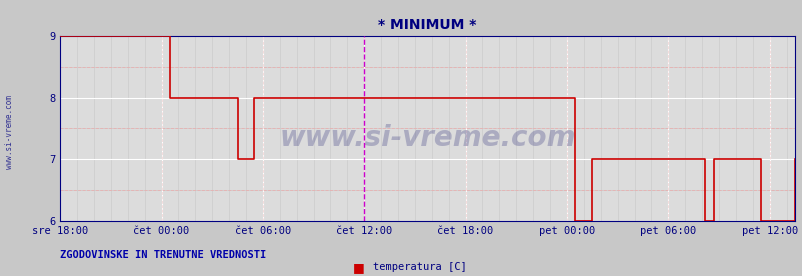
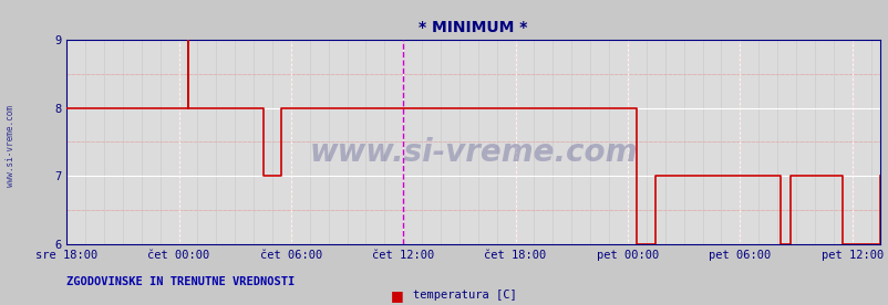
sre 18:00: 9 -> 8
